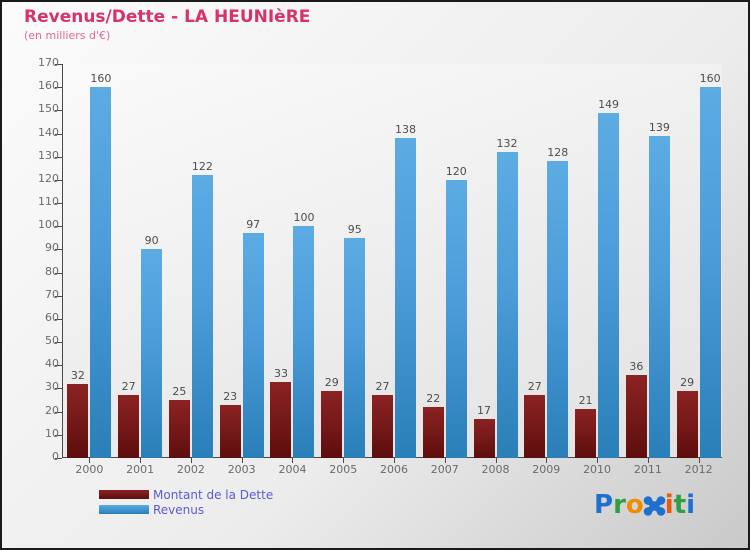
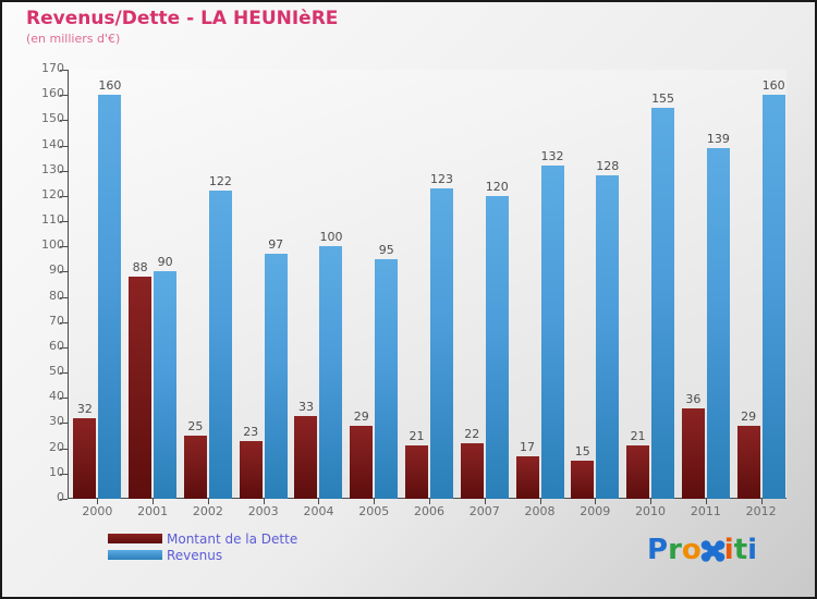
Montant de la Dette/2001: 27 -> 88
Montant de la Dette/2006: 27 -> 21
Revenus/2006: 138 -> 123
Montant de la Dette/2009: 27 -> 15
Revenus/2010: 149 -> 155
